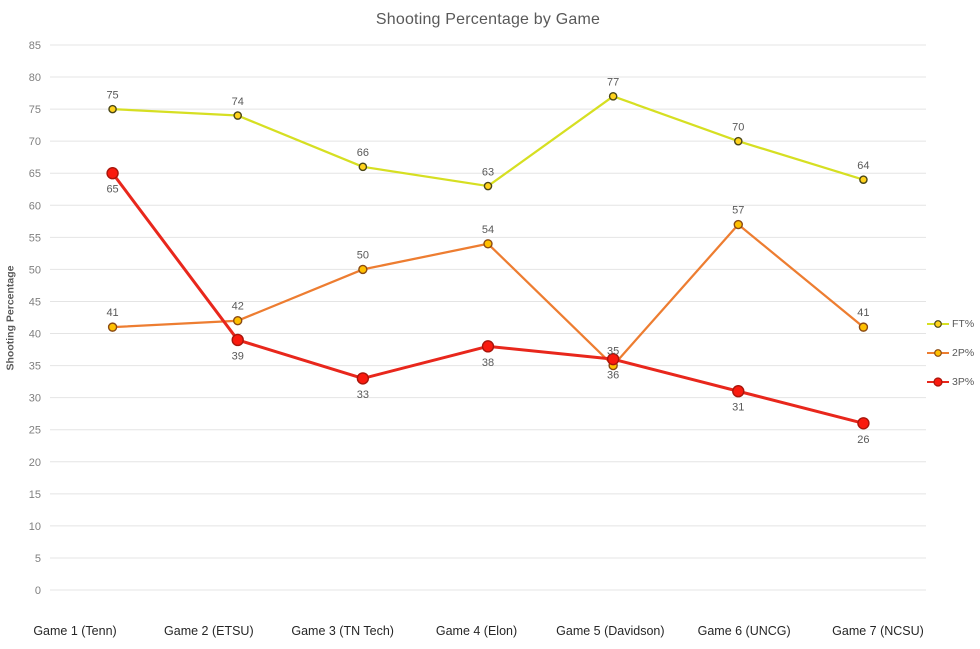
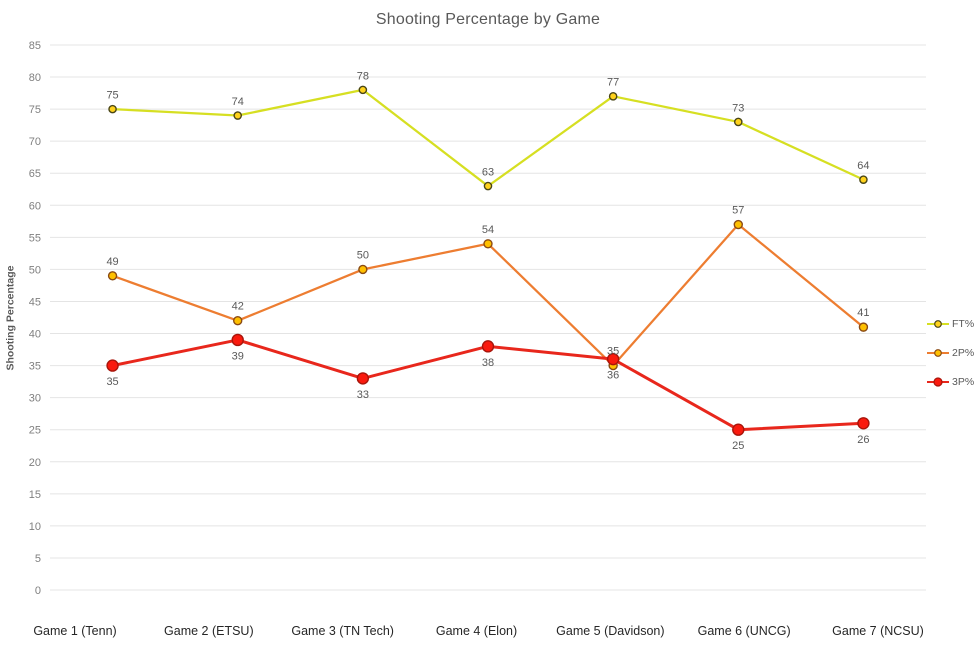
2P%/Game 1 (Tenn): 41 -> 49
3P%/Game 1 (Tenn): 65 -> 35
FT%/Game 3 (TN Tech): 66 -> 78
FT%/Game 6 (UNCG): 70 -> 73
3P%/Game 6 (UNCG): 31 -> 25
